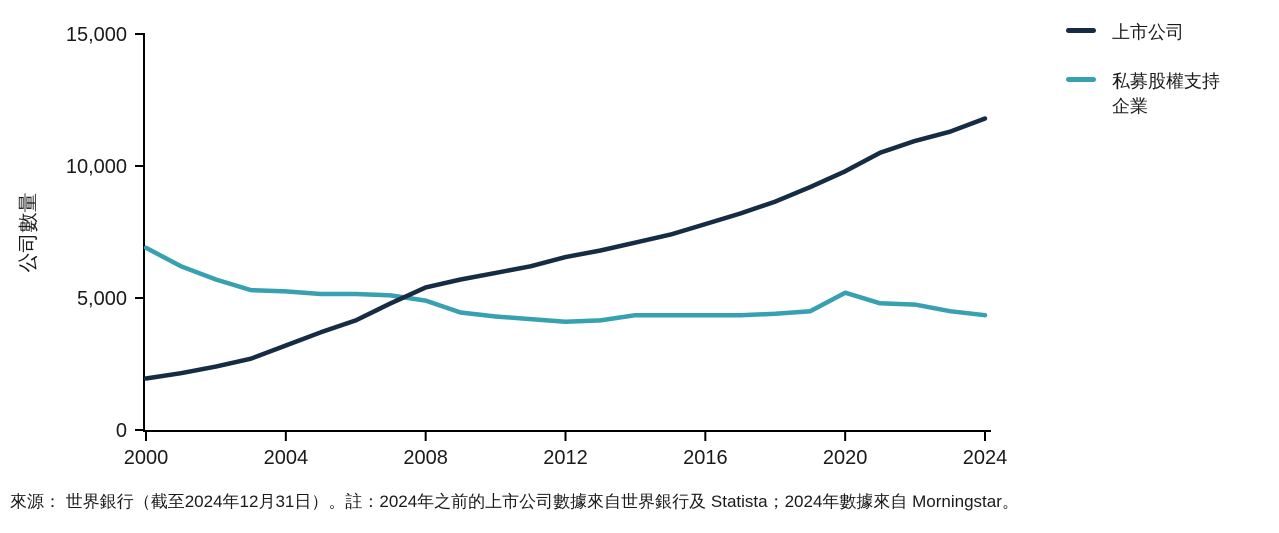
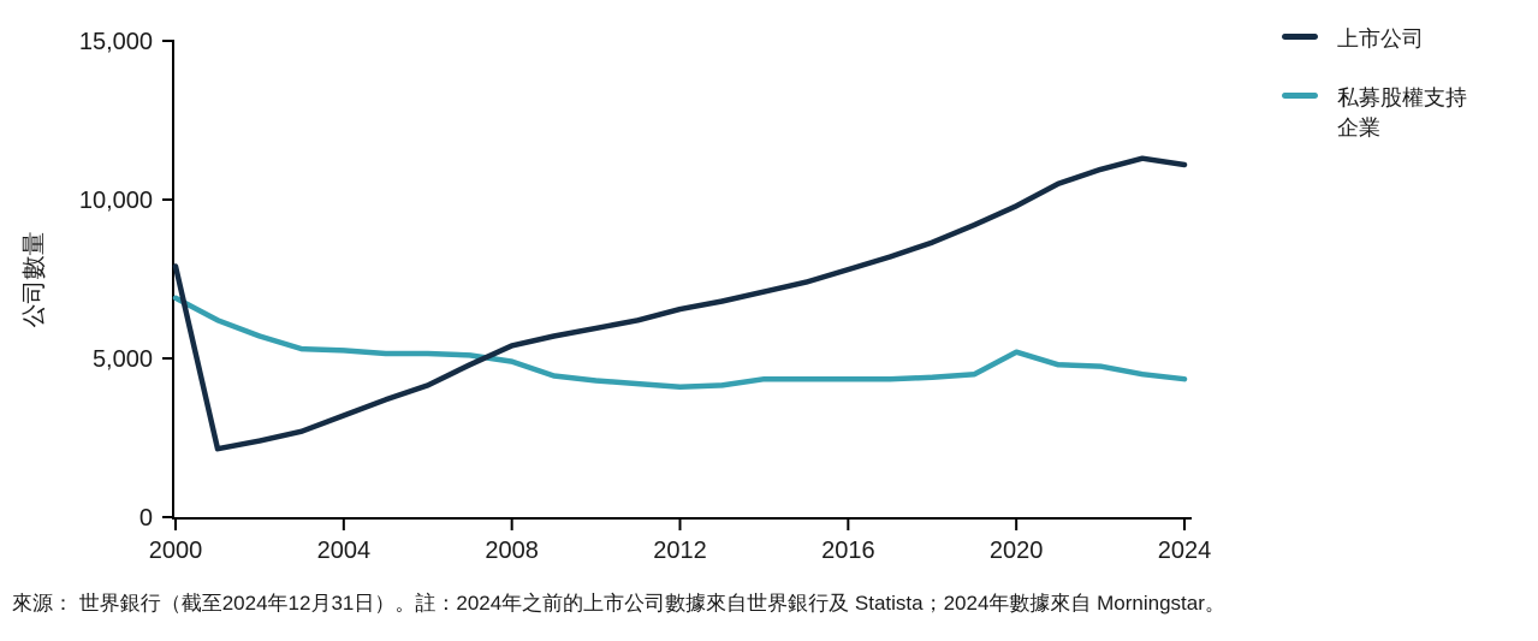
上市公司/2000: 2000 -> 7900
上市公司/2024: 11800 -> 11100
